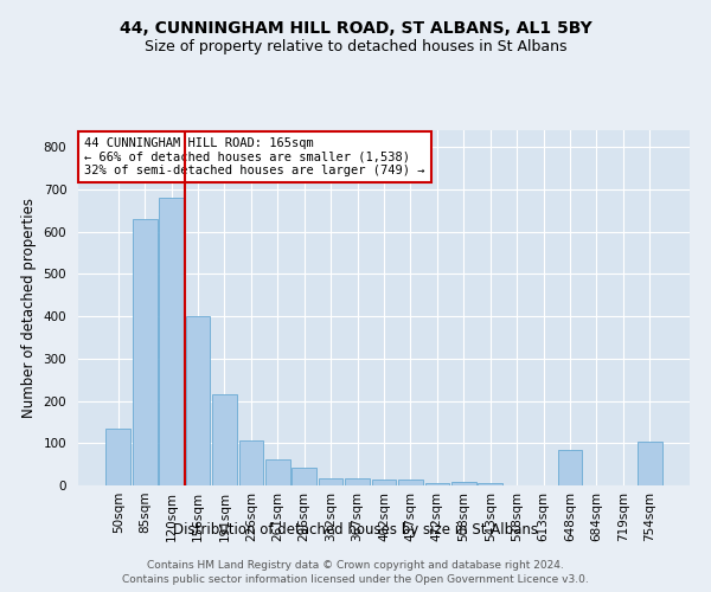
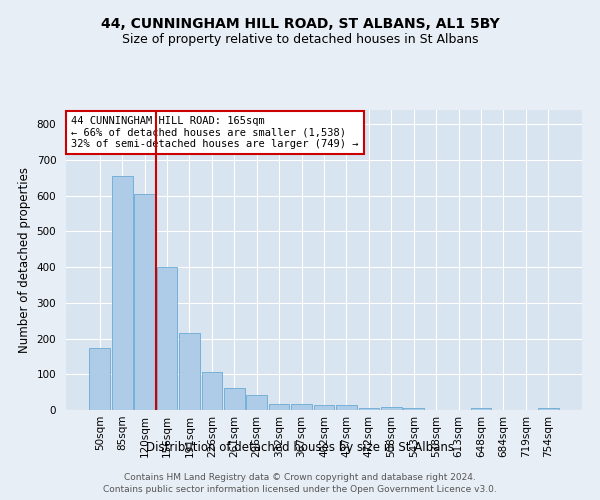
50sqm: 135 -> 175
85sqm: 630 -> 655
120sqm: 680 -> 605
648sqm: 85 -> 7
754sqm: 105 -> 7
